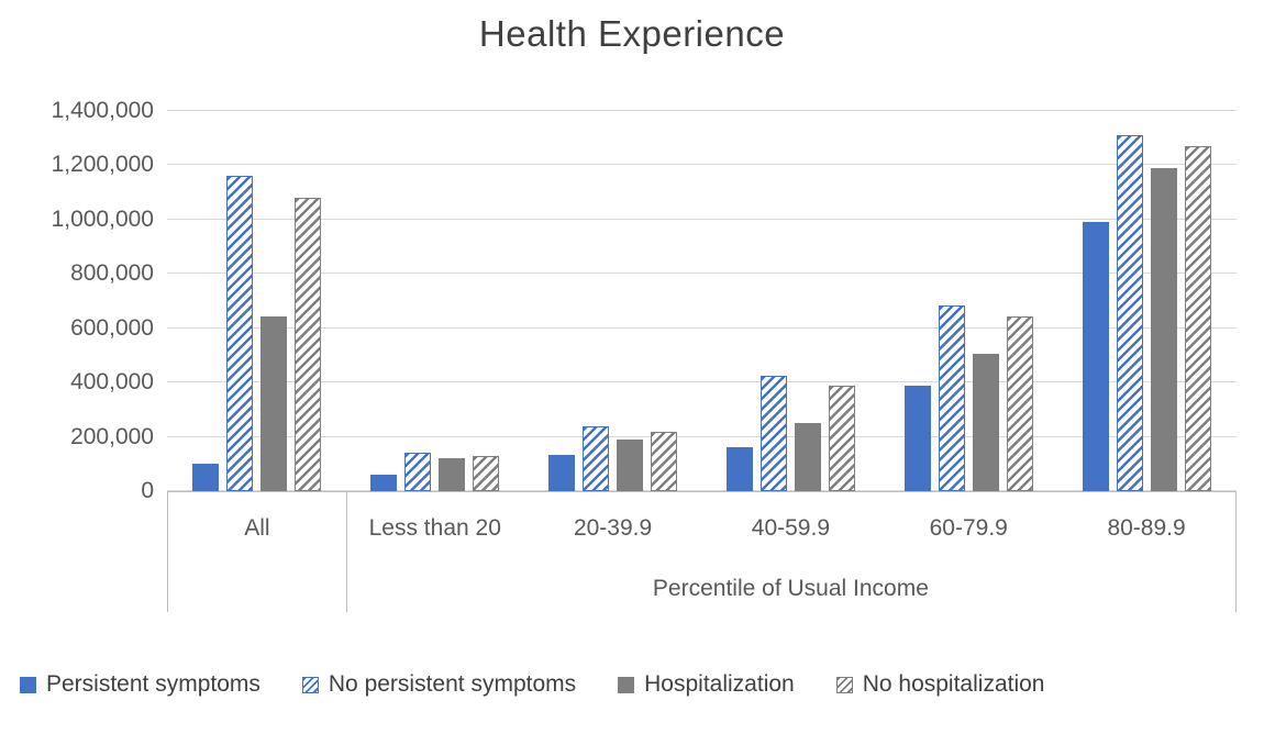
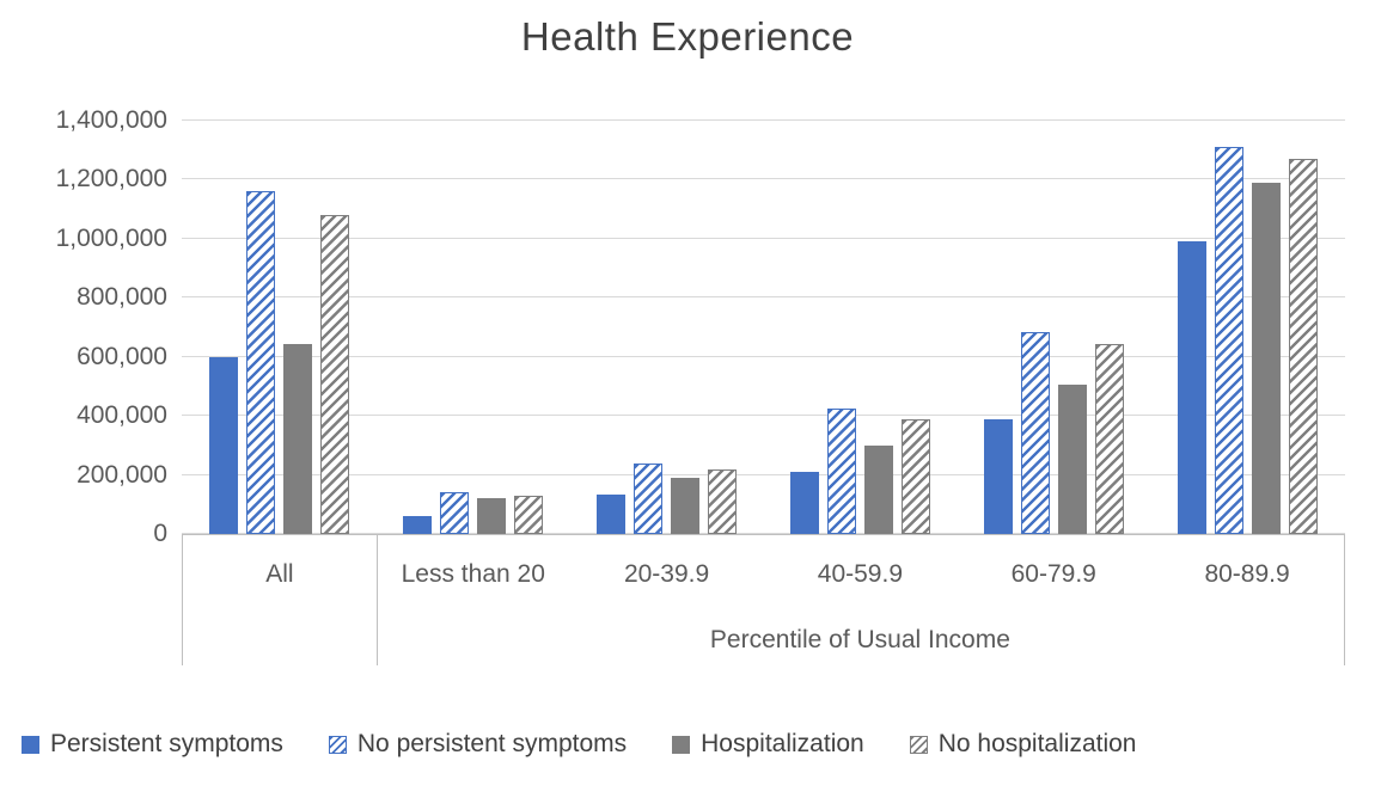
Persistent symptoms/All: 100000 -> 600000
Persistent symptoms/40-59.9: 160000 -> 210000
Hospitalization/40-59.9: 250000 -> 300000
